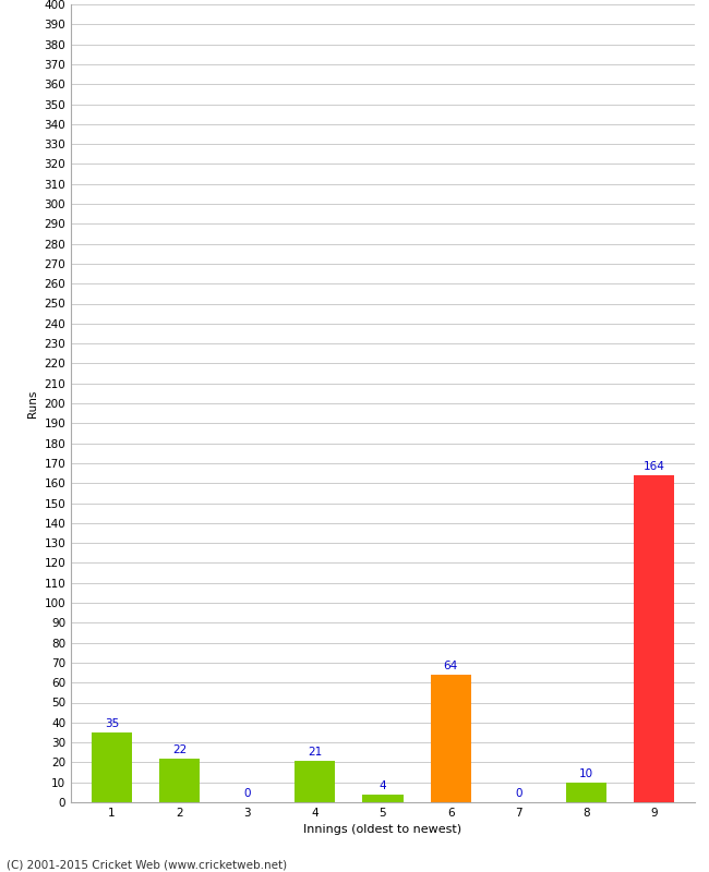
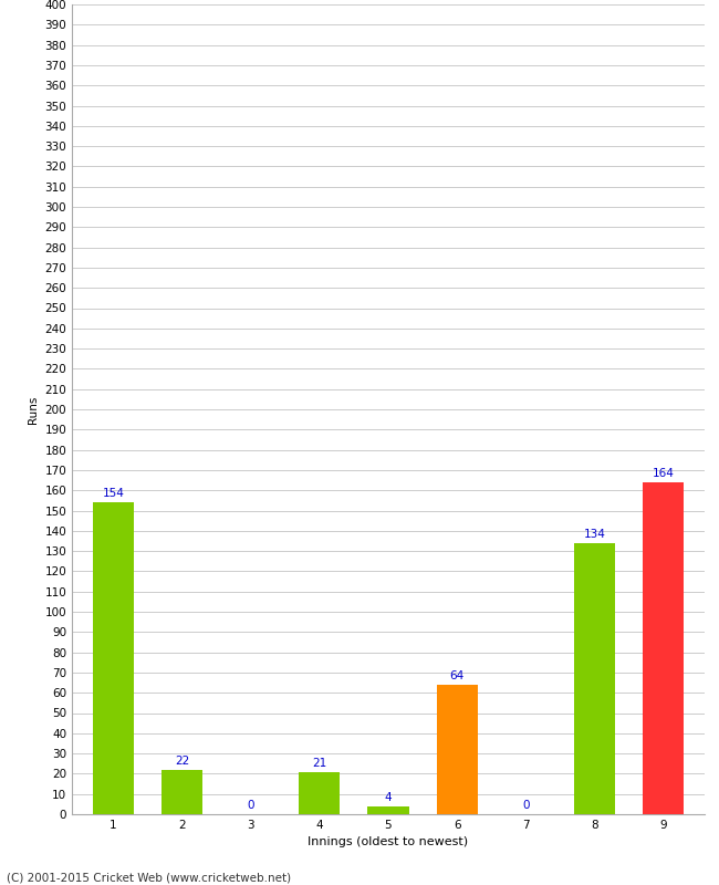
1: 35 -> 154
8: 10 -> 134
